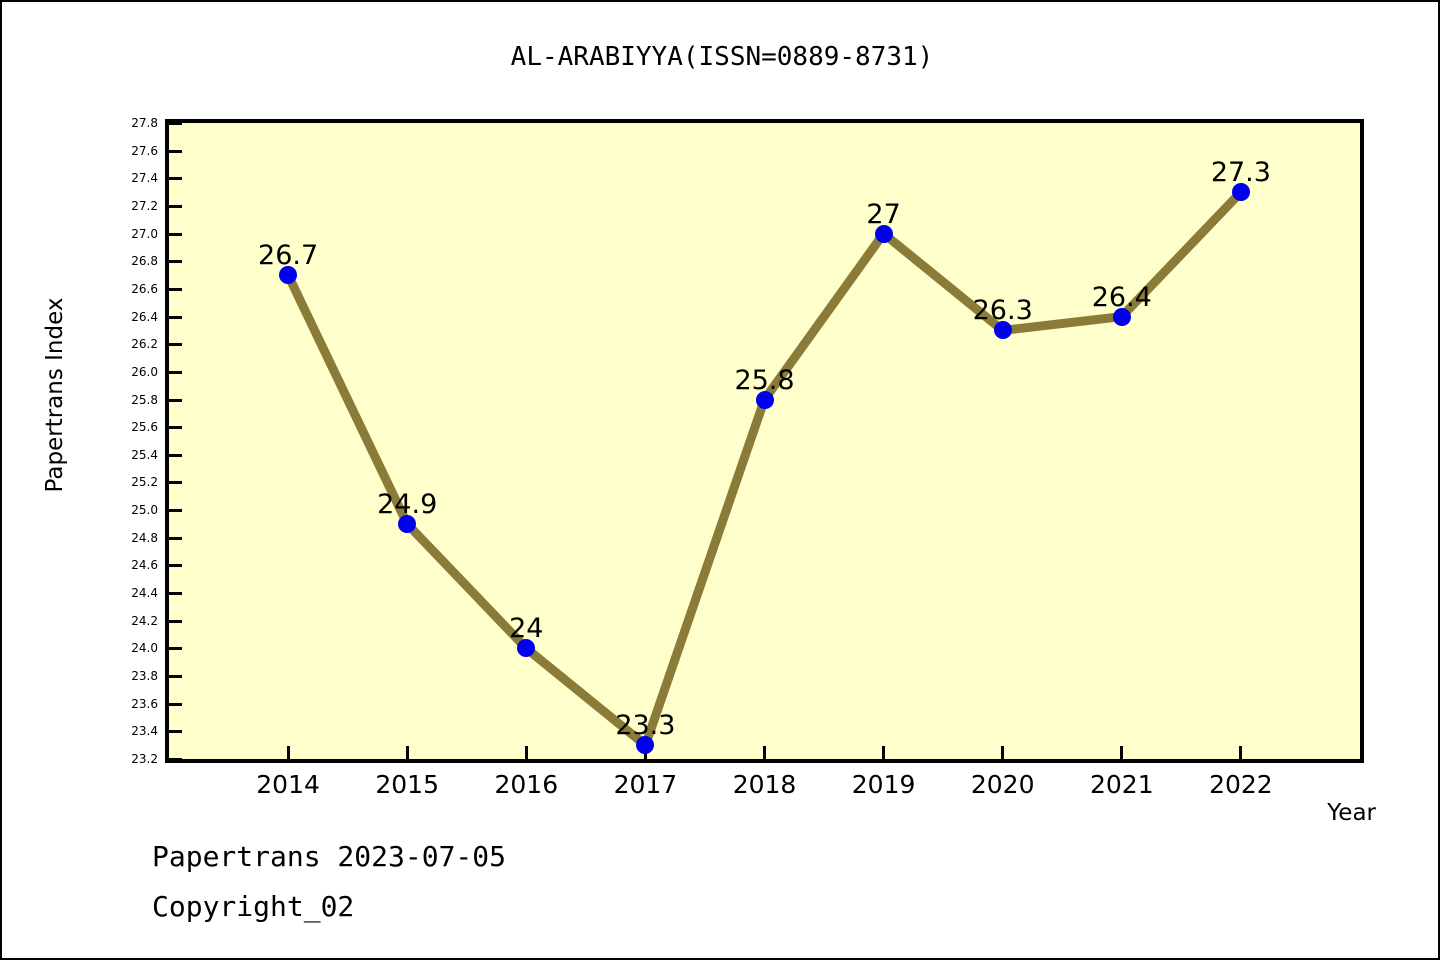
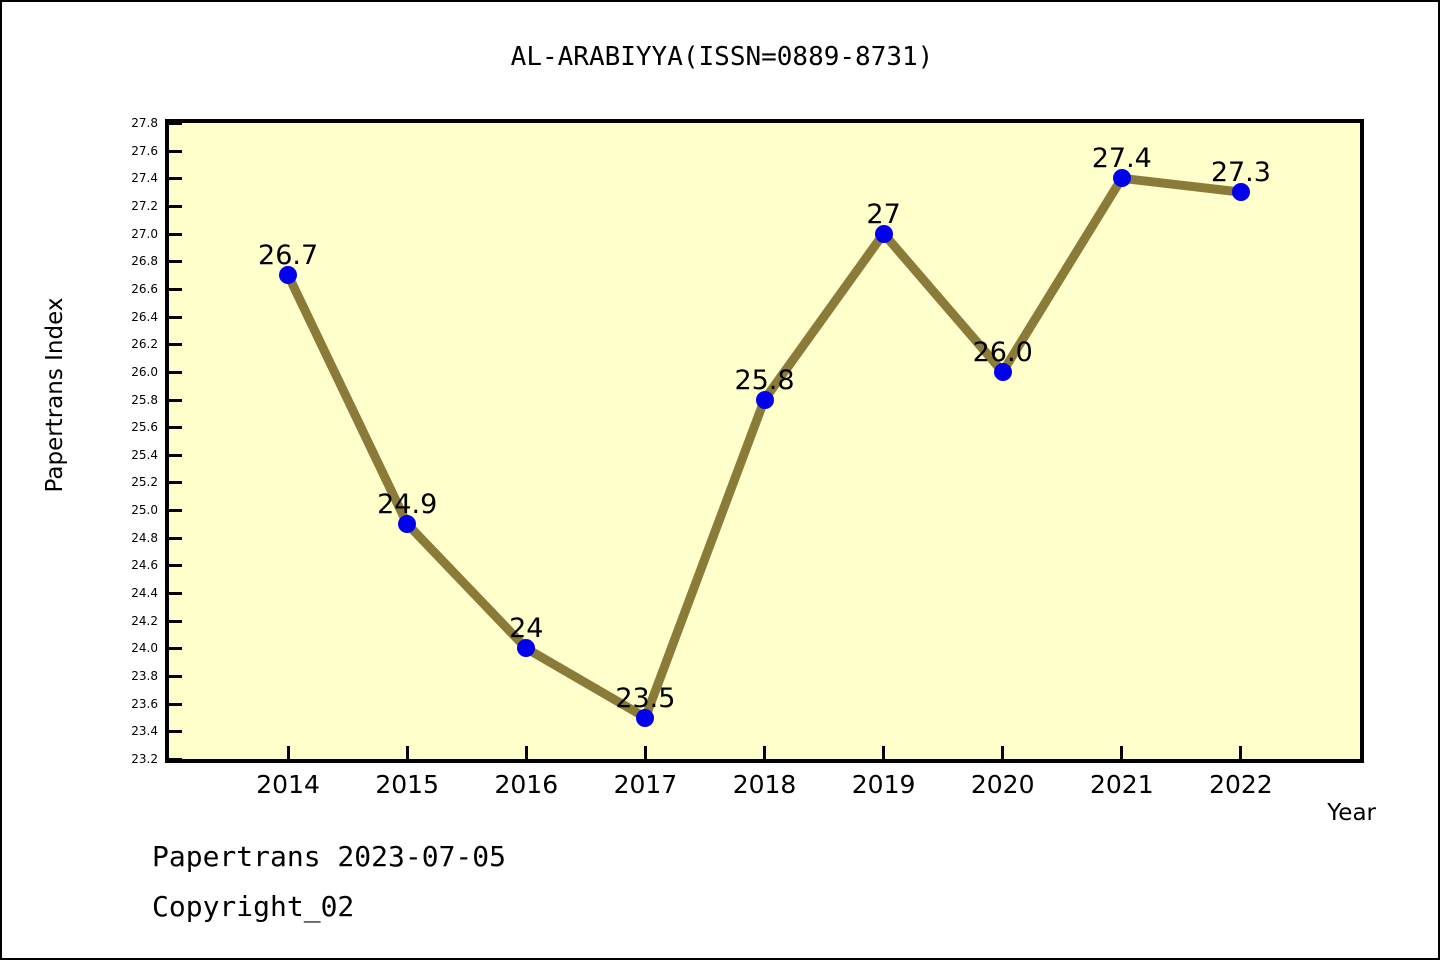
2017: 23.3 -> 23.5
2020: 26.3 -> 26.0
2021: 26.4 -> 27.4
